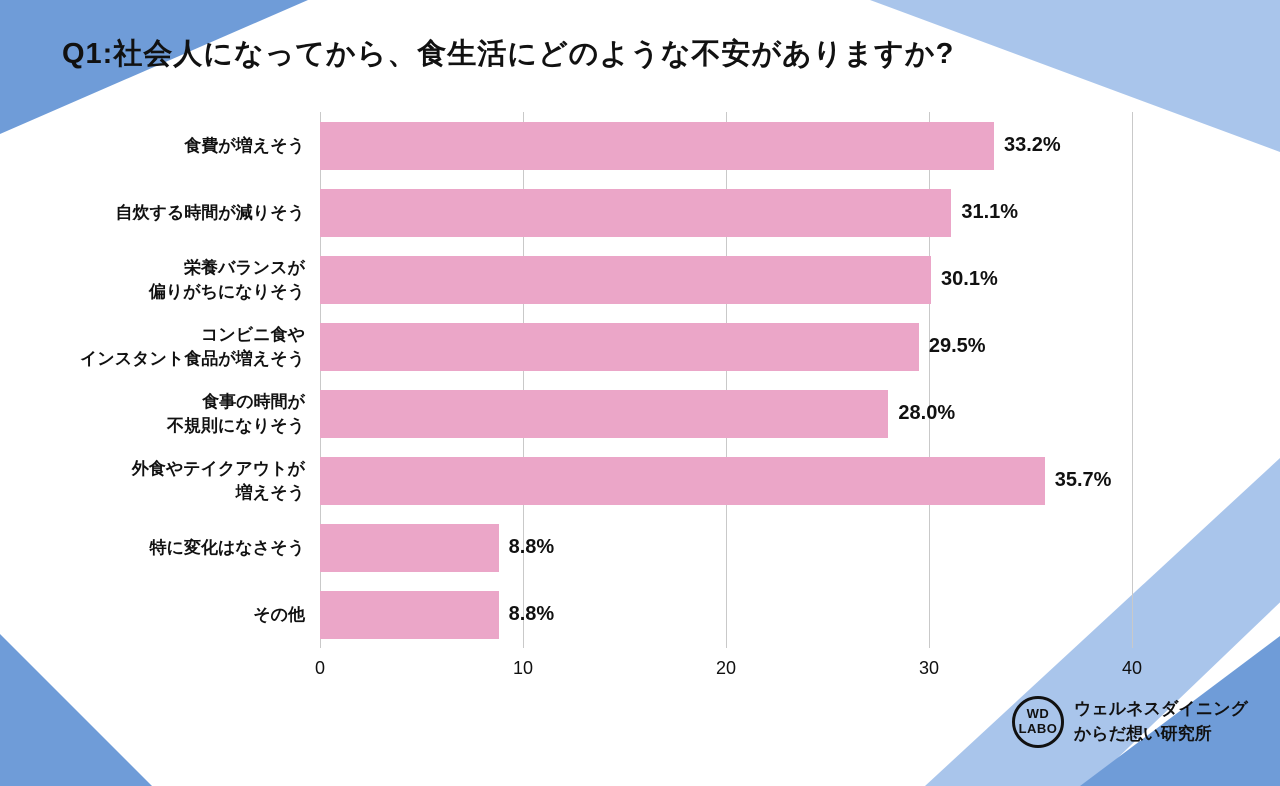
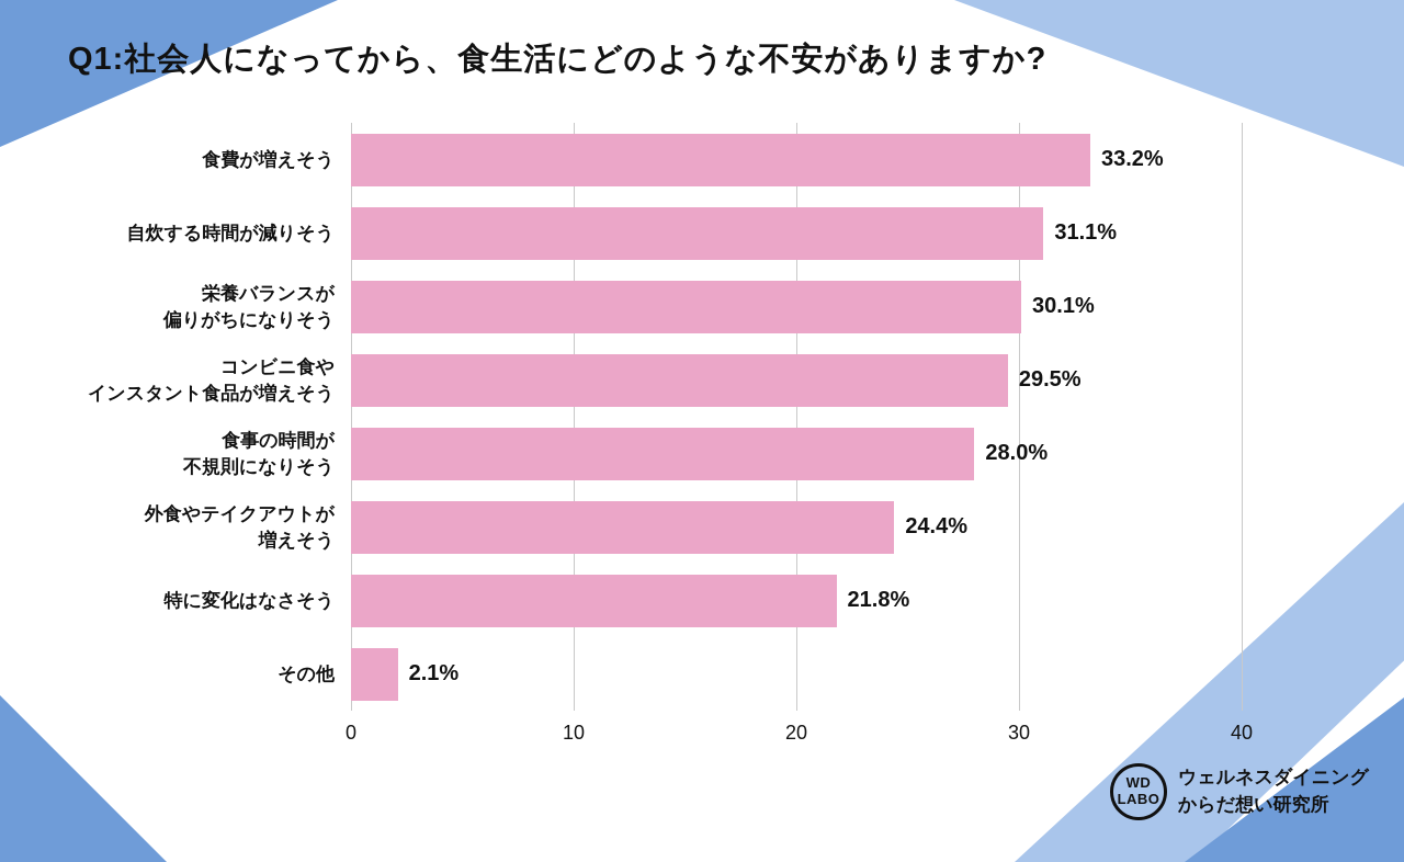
外食やテイクアウトが 増えそう: 35.7% -> 24.4%
特に変化はなさそう: 8.8% -> 21.8%
その他: 8.8% -> 2.1%
